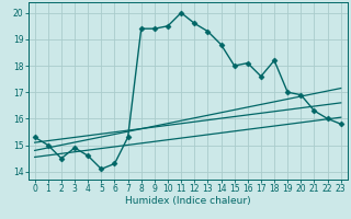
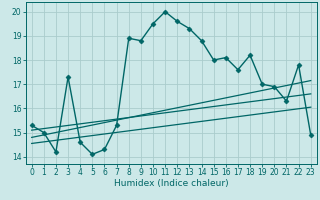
2: 14.5 -> 14.2
3: 14.9 -> 17.3
8: 19.4 -> 18.9
9: 19.4 -> 18.8
22: 16.0 -> 17.8
23: 15.8 -> 14.9
